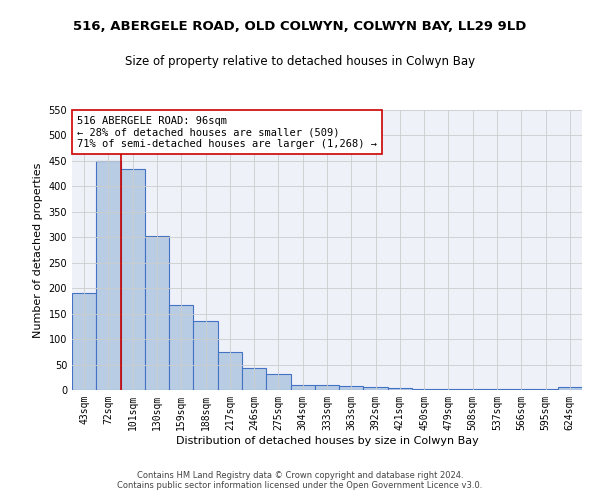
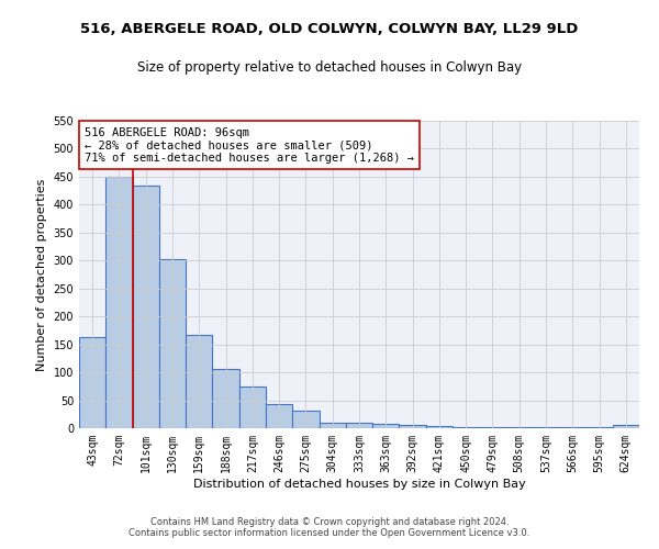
43sqm: 190 -> 163
188sqm: 136 -> 106
